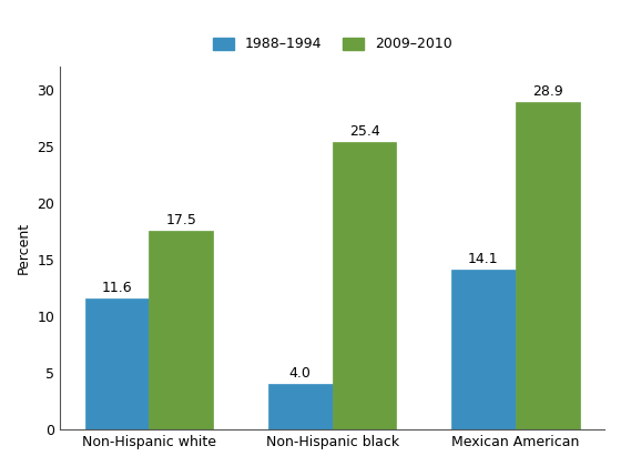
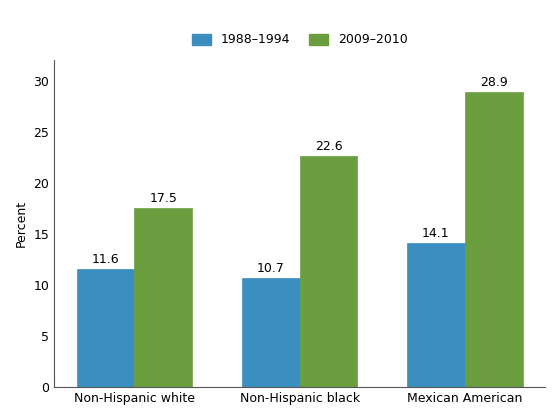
1988–1994/Non-Hispanic black: 4.0 -> 10.7
2009–2010/Non-Hispanic black: 25.4 -> 22.6
